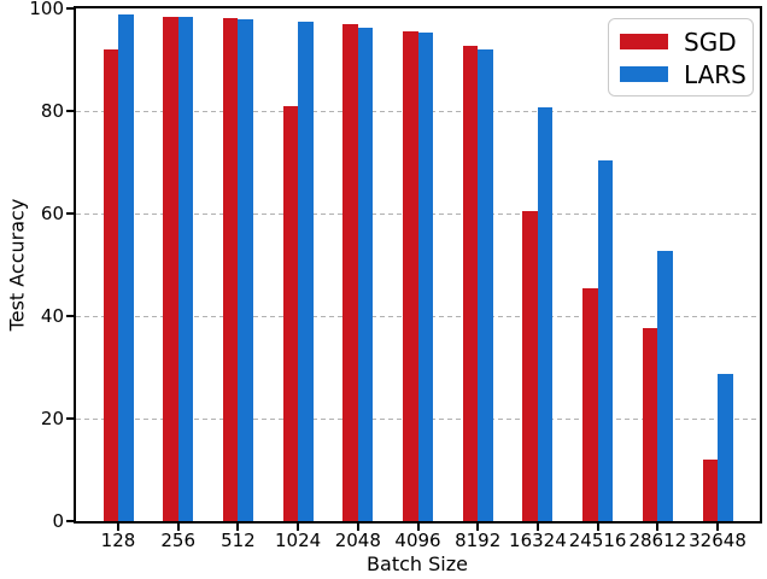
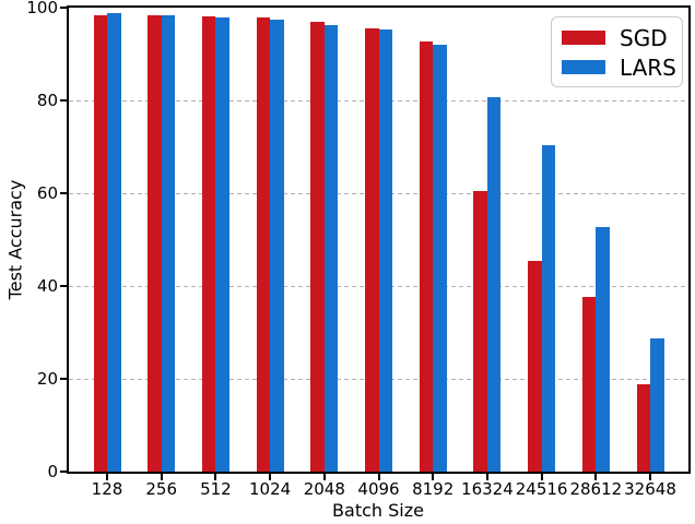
SGD/128: 92 -> 98
SGD/1024: 81 -> 98
SGD/32648: 12 -> 19
